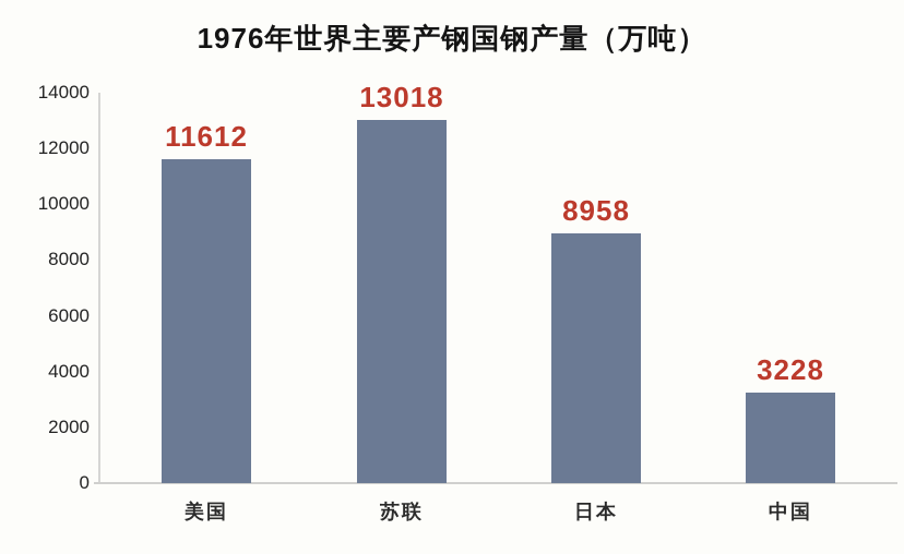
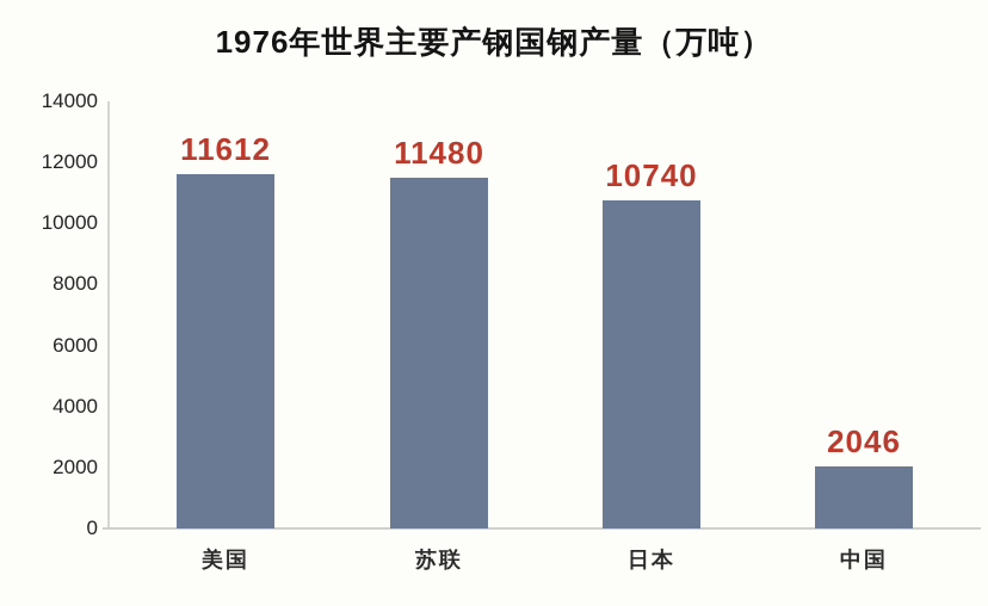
苏联: 13018 -> 11480
日本: 8958 -> 10740
中国: 3228 -> 2046
